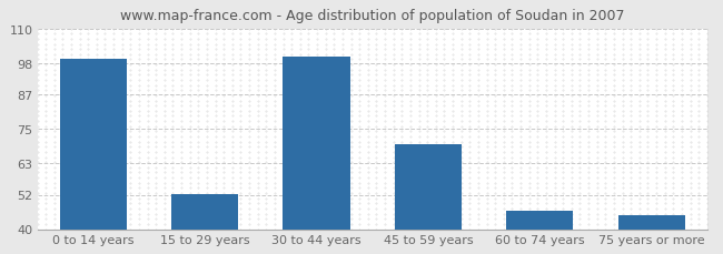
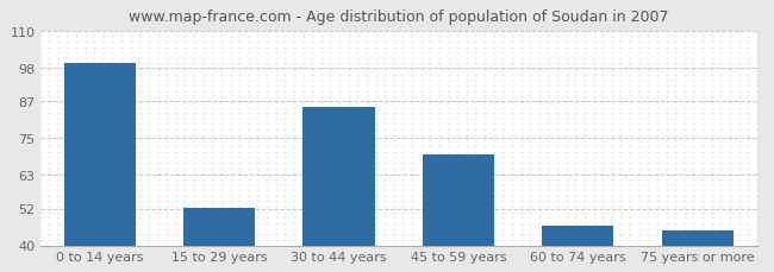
30 to 44 years: 100.2 -> 85.0
